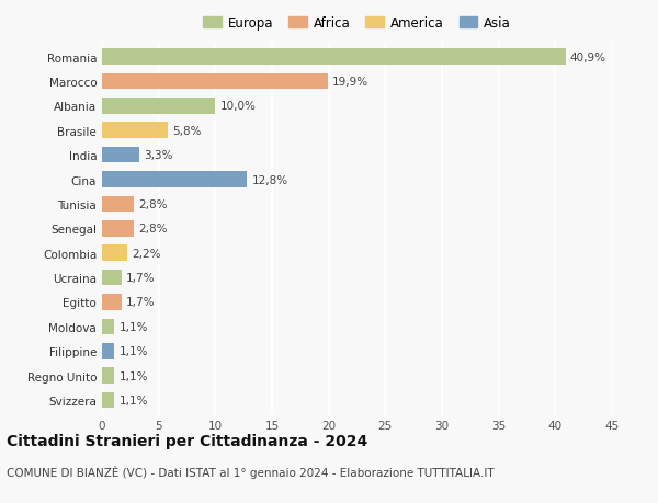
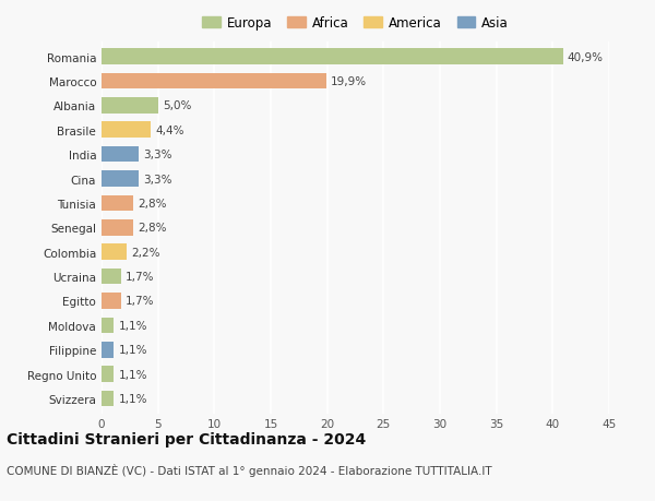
Albania: 10,0% -> 5,0%
Brasile: 5,8% -> 4,4%
Cina: 12,8% -> 3,3%
